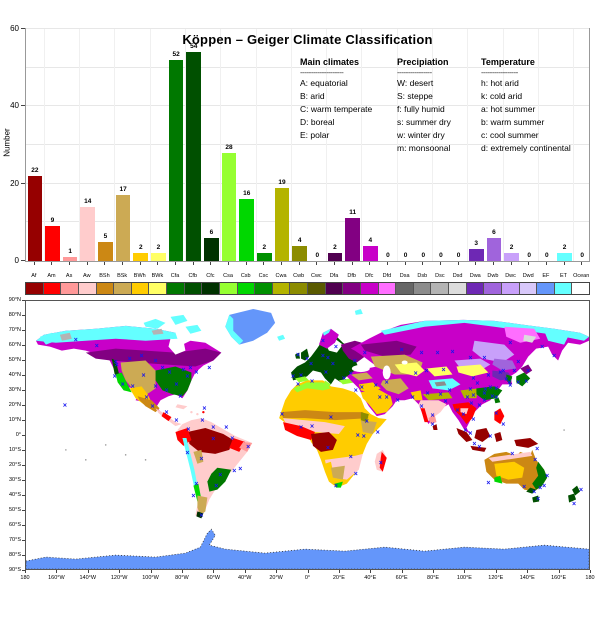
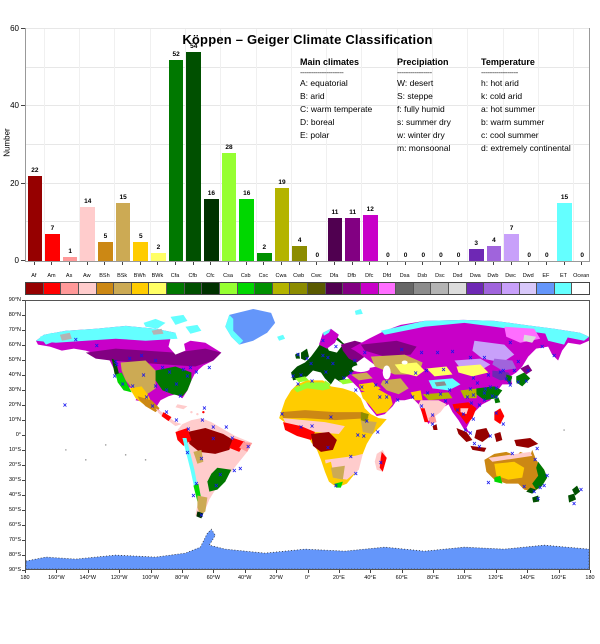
Am: 9 -> 7
BSk: 17 -> 15
BWh: 2 -> 5
Cfc: 6 -> 16
Dfa: 2 -> 11
Dfc: 4 -> 12
Dwb: 6 -> 4
Dwc: 2 -> 7
ET: 2 -> 15
